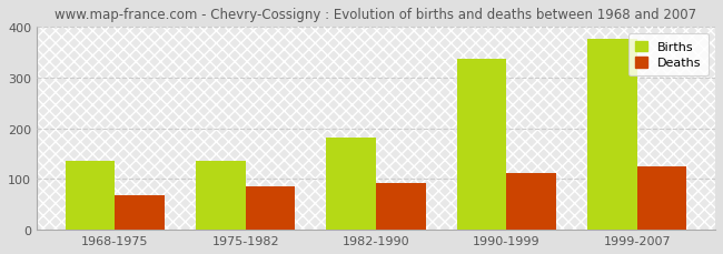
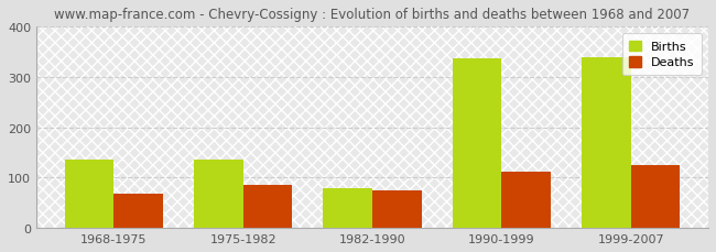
Births/1982-1990: 182 -> 80
Deaths/1982-1990: 92 -> 75
Births/1999-2007: 376 -> 340
